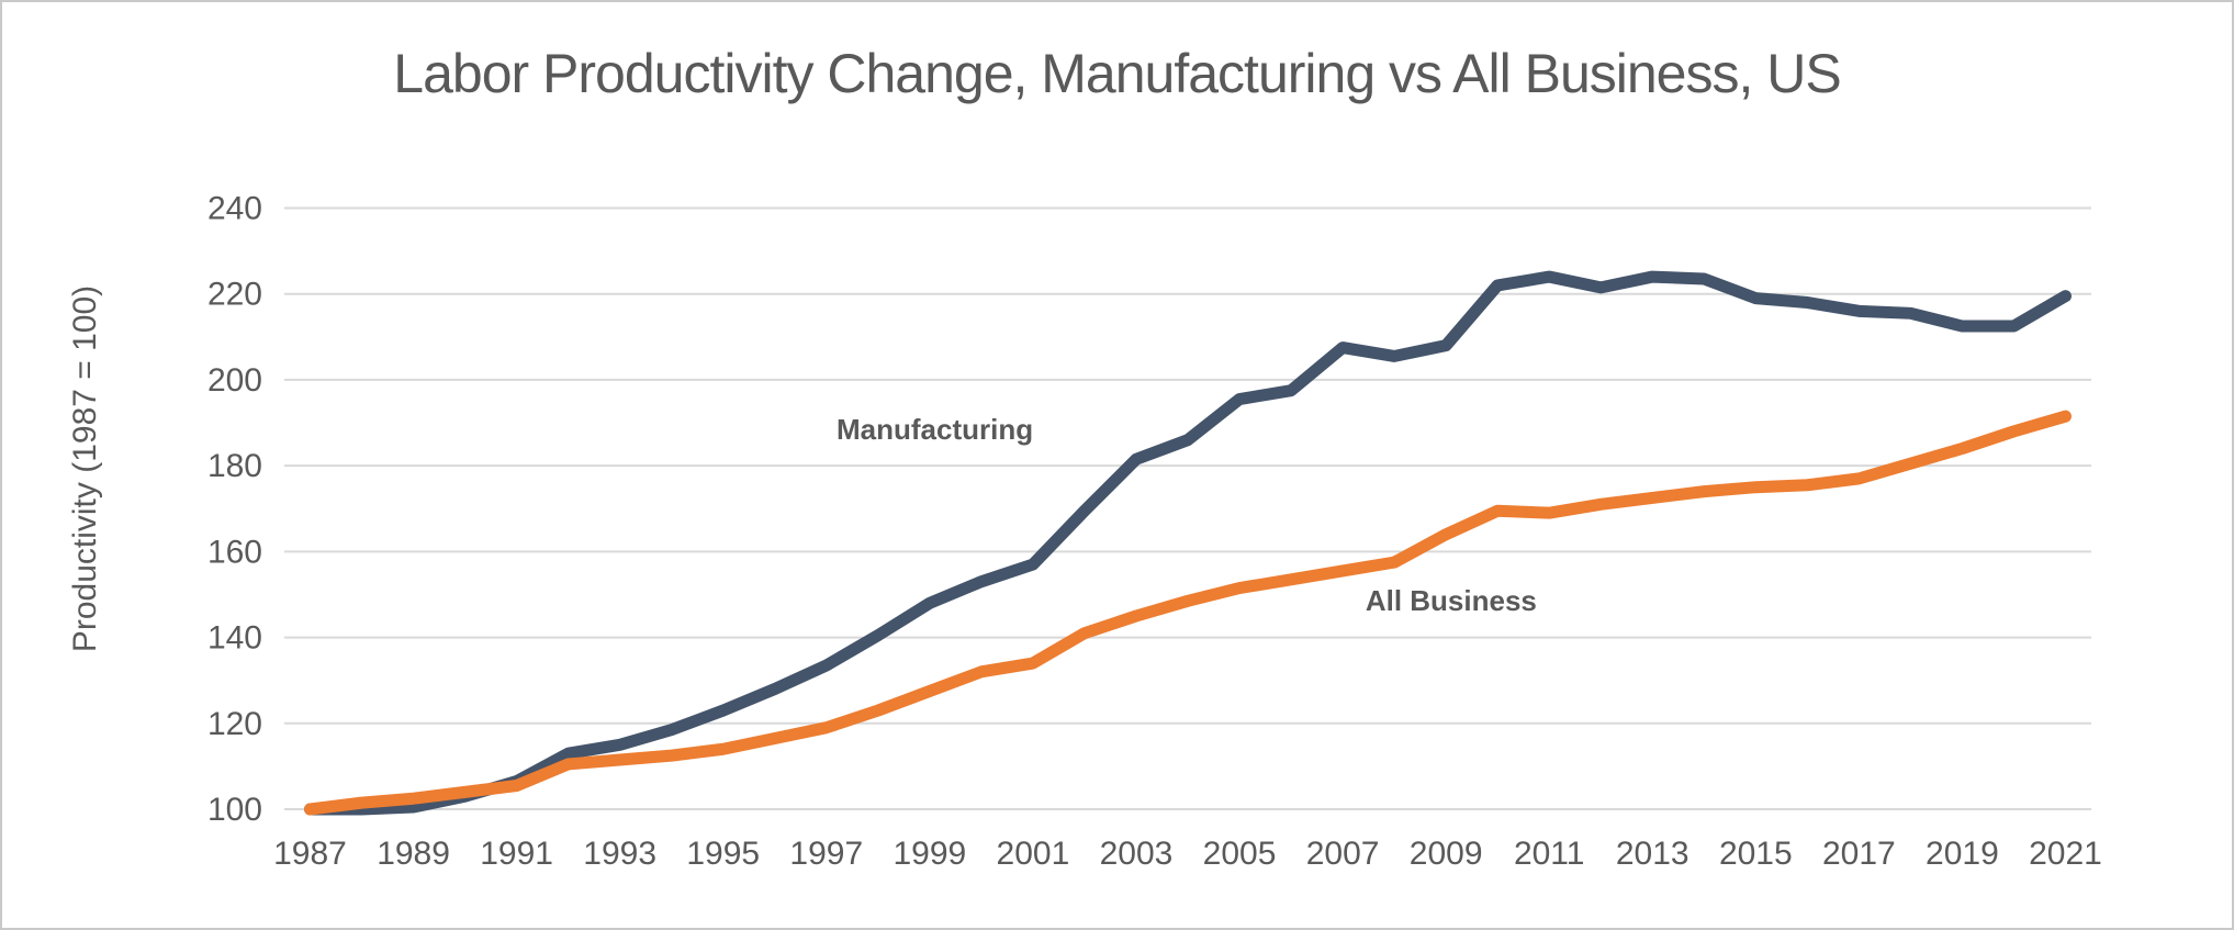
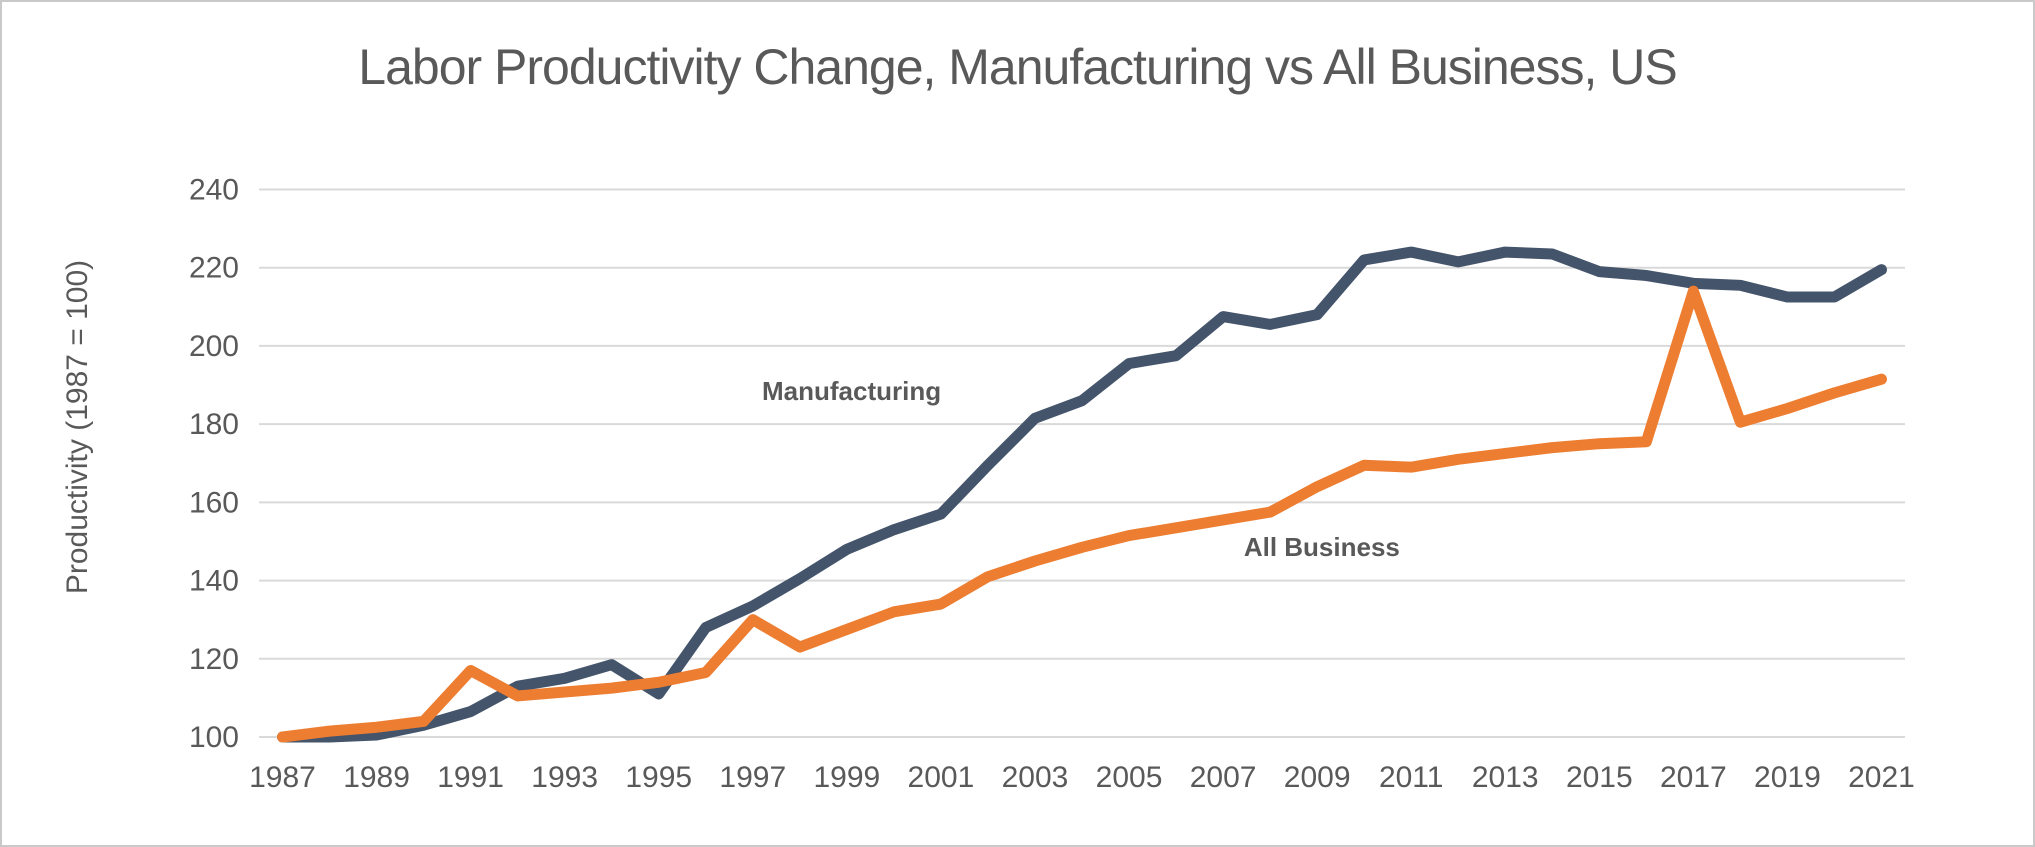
All Business/1991: 106 -> 117
Manufacturing/1995: 123 -> 111
All Business/1997: 119 -> 130
All Business/2017: 177 -> 214
